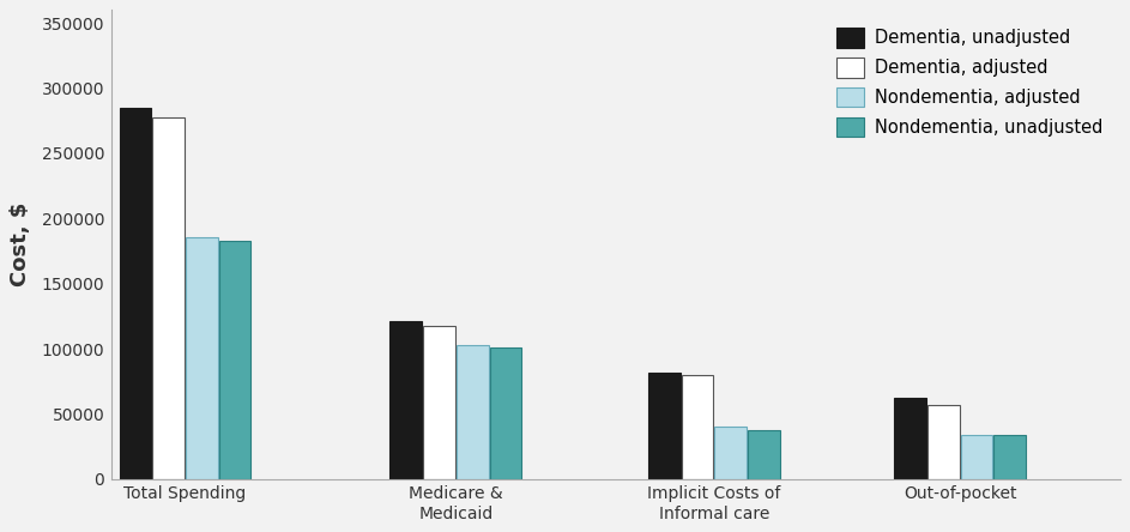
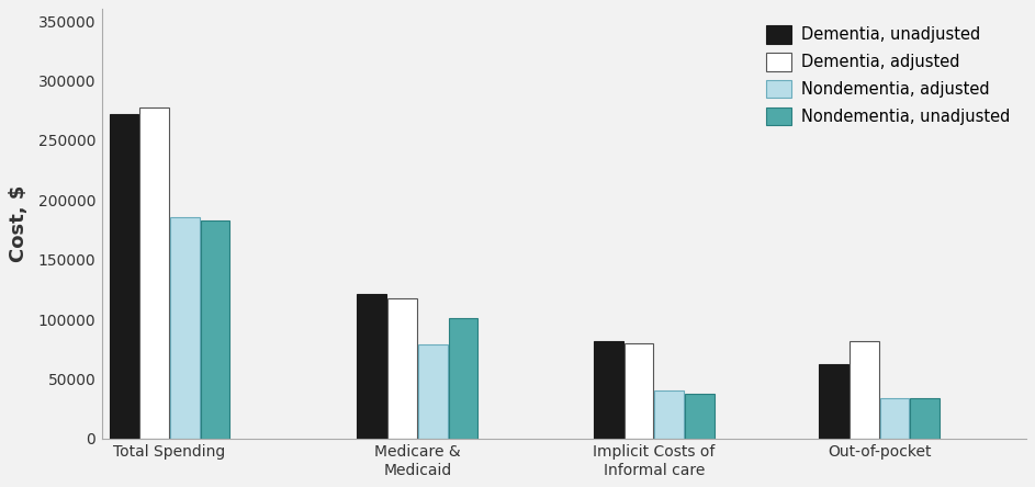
Dementia, unadjusted/Total Spending: 285000 -> 272000
Nondementia, adjusted/Medicare & Medicaid: 103000 -> 79000
Dementia, adjusted/Out-of-pocket: 57000 -> 82000
